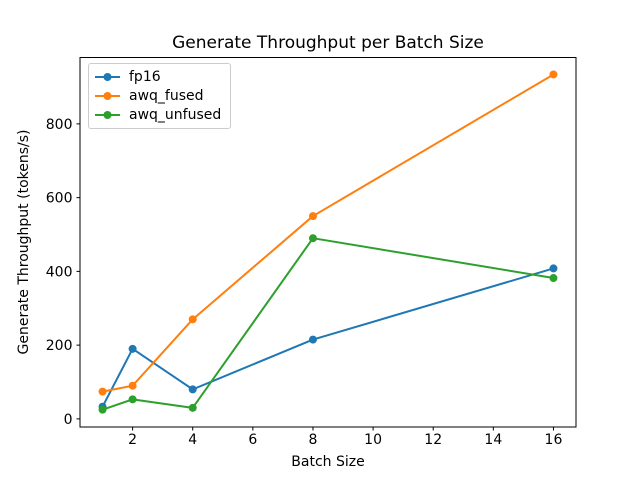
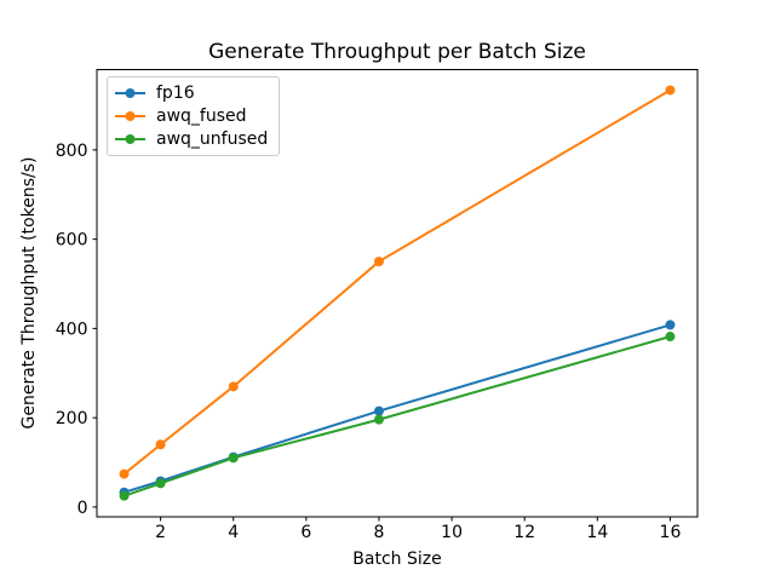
fp16/2: 190 -> 60
awq_fused/2: 90 -> 140
fp16/4: 80 -> 110
awq_unfused/4: 30 -> 110
awq_unfused/8: 490 -> 200
